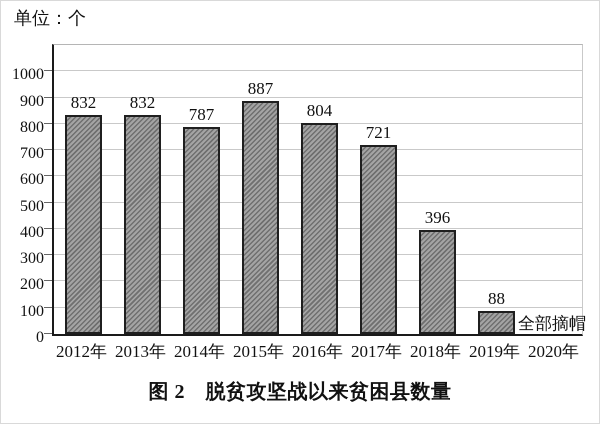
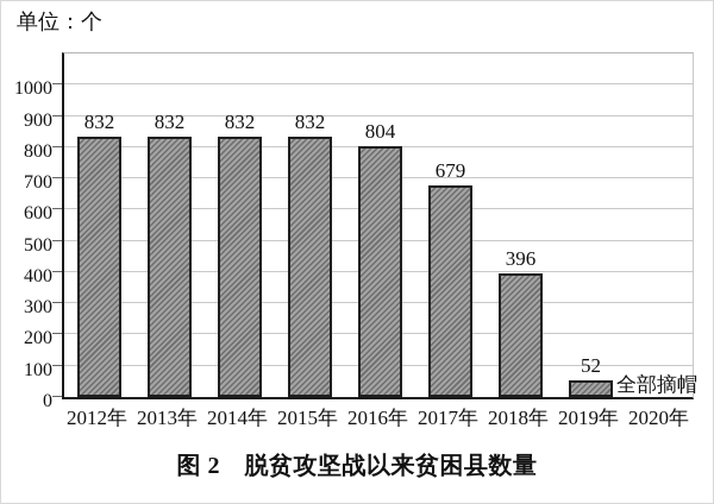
2014年: 787 -> 832
2015年: 887 -> 832
2017年: 721 -> 679
2019年: 88 -> 52
